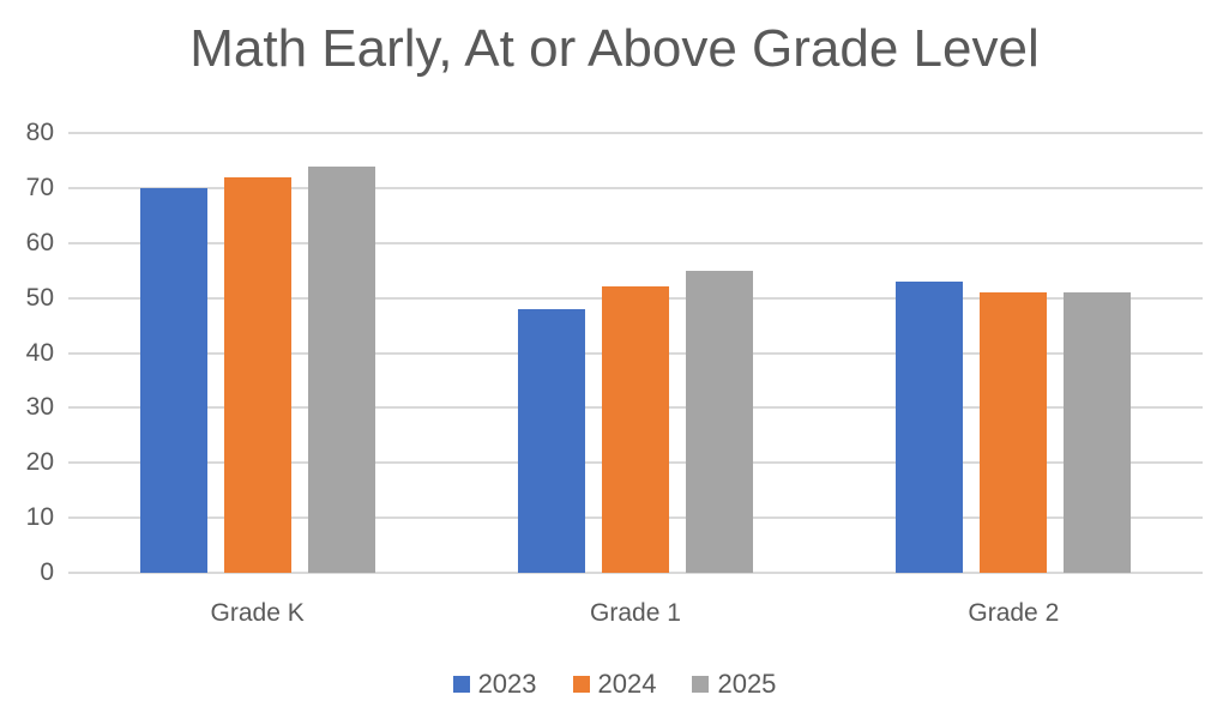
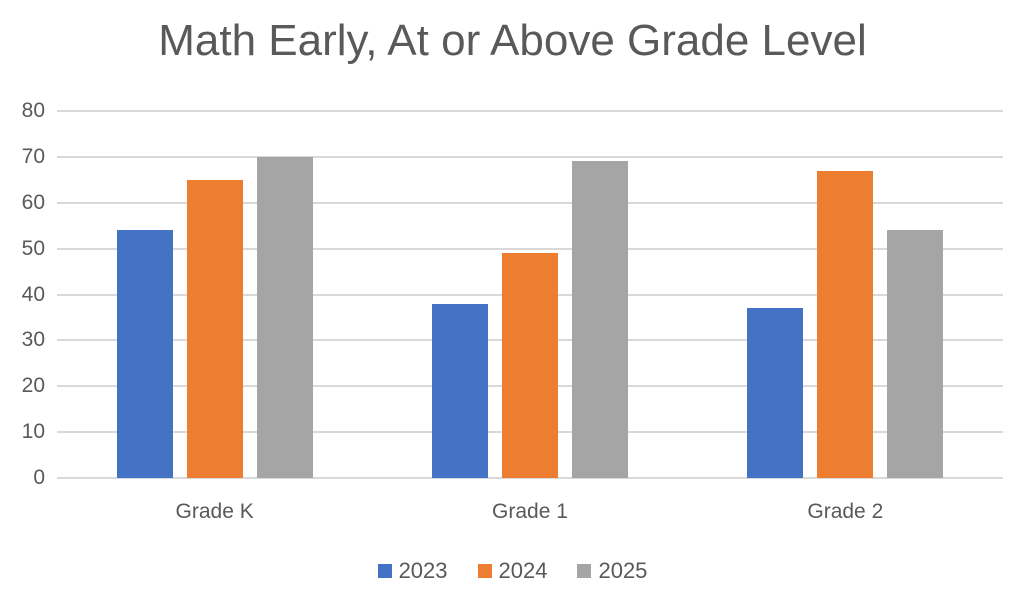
2023/Grade K: 70 -> 54
2024/Grade K: 72 -> 65
2025/Grade K: 74 -> 70
2023/Grade 1: 48 -> 38
2024/Grade 1: 52 -> 49
2025/Grade 1: 55 -> 69
2023/Grade 2: 53 -> 37
2024/Grade 2: 51 -> 67
2025/Grade 2: 51 -> 54
